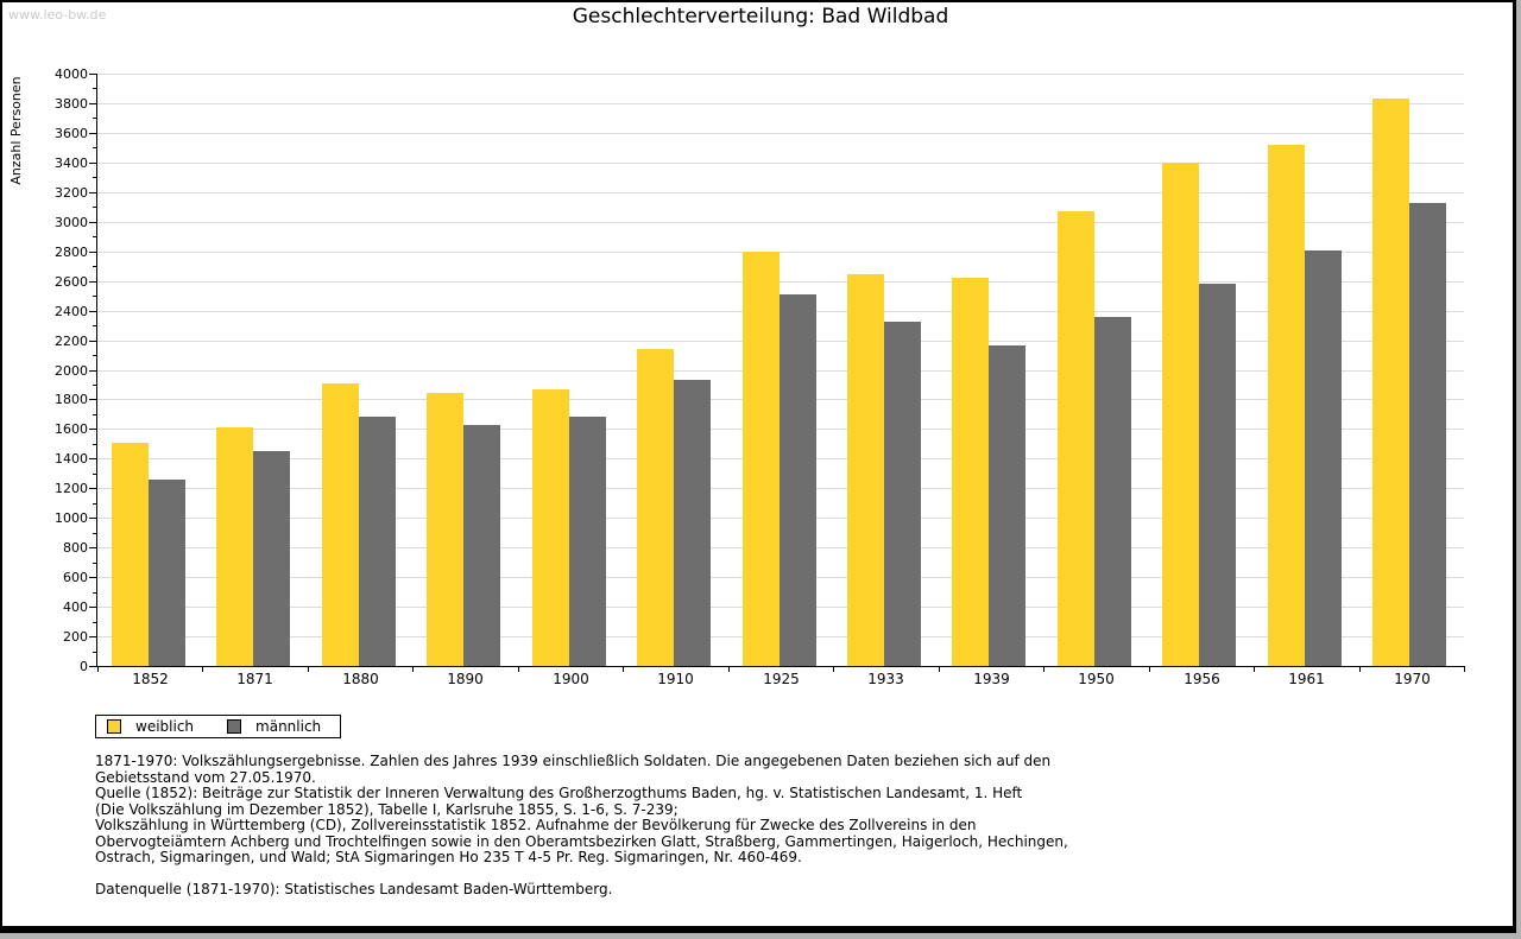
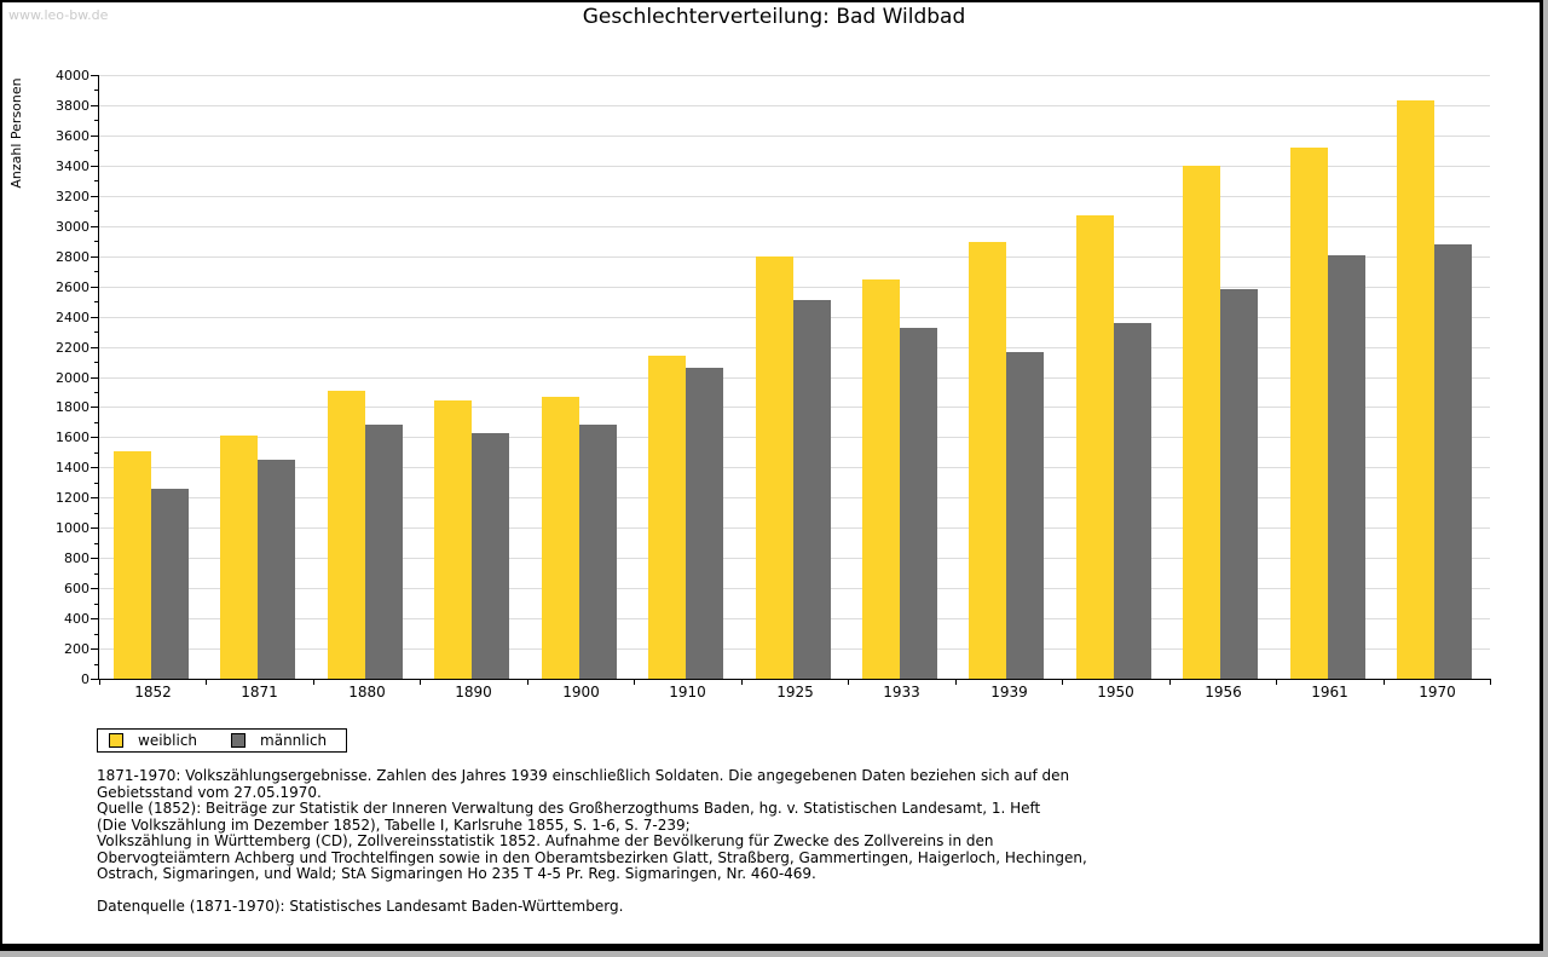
männlich/1910: 1940 -> 2060
weiblich/1939: 2620 -> 2890
männlich/1970: 3130 -> 2880
